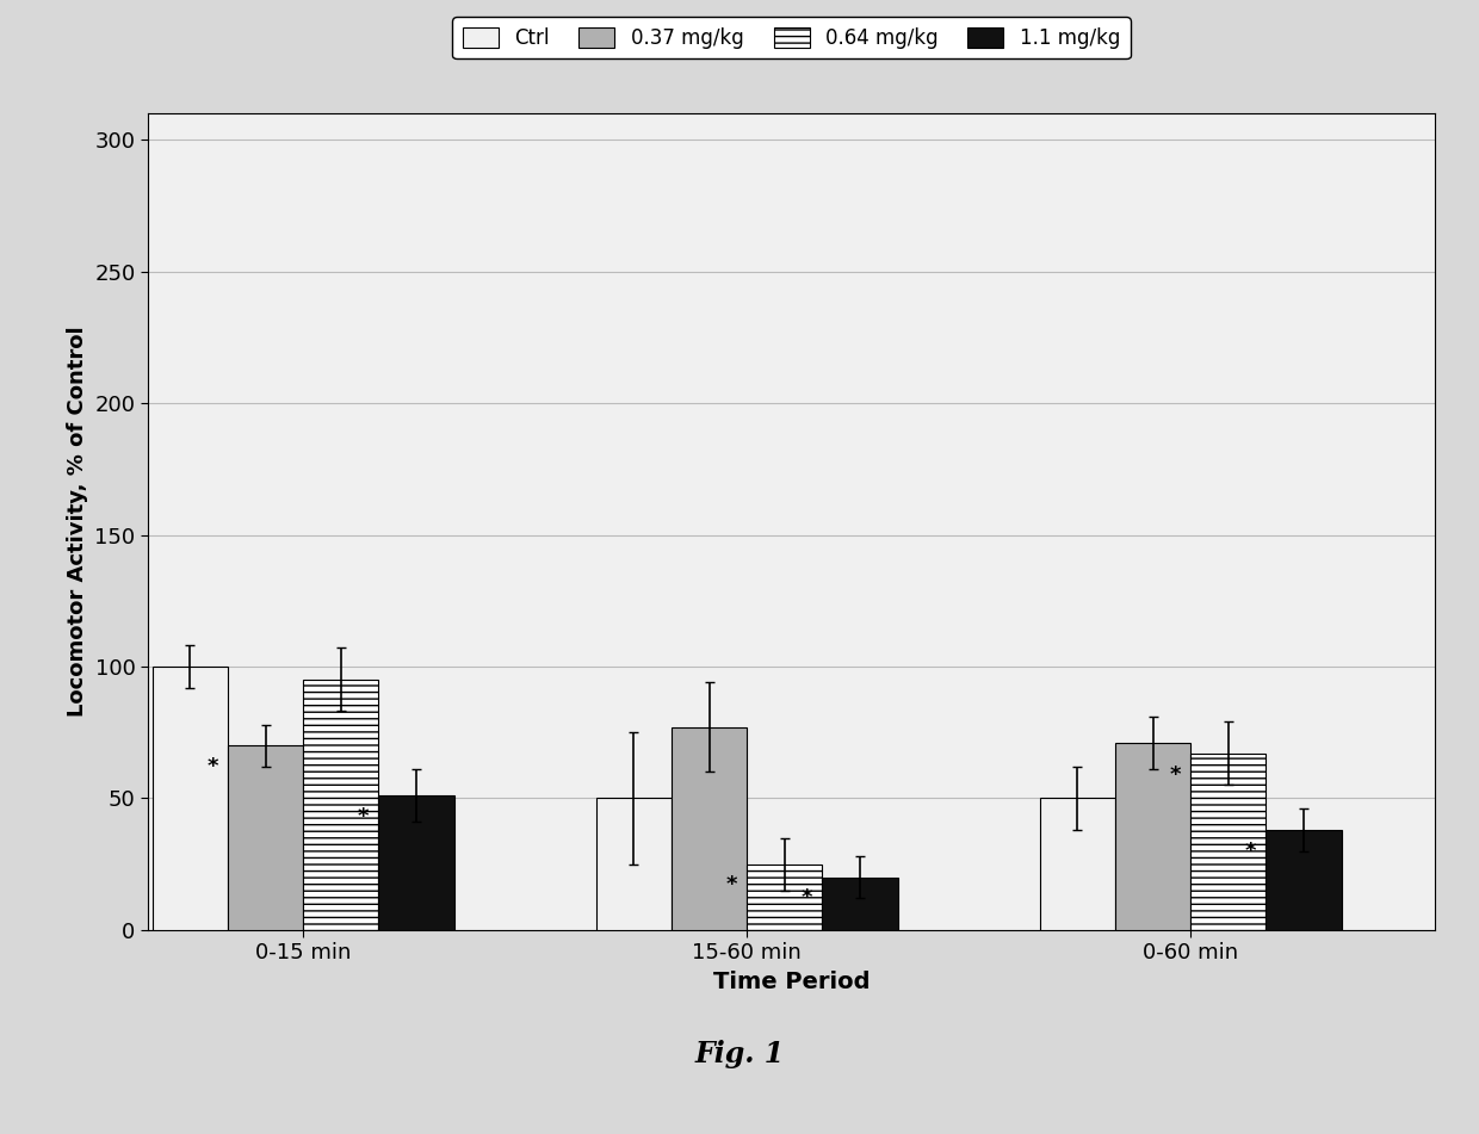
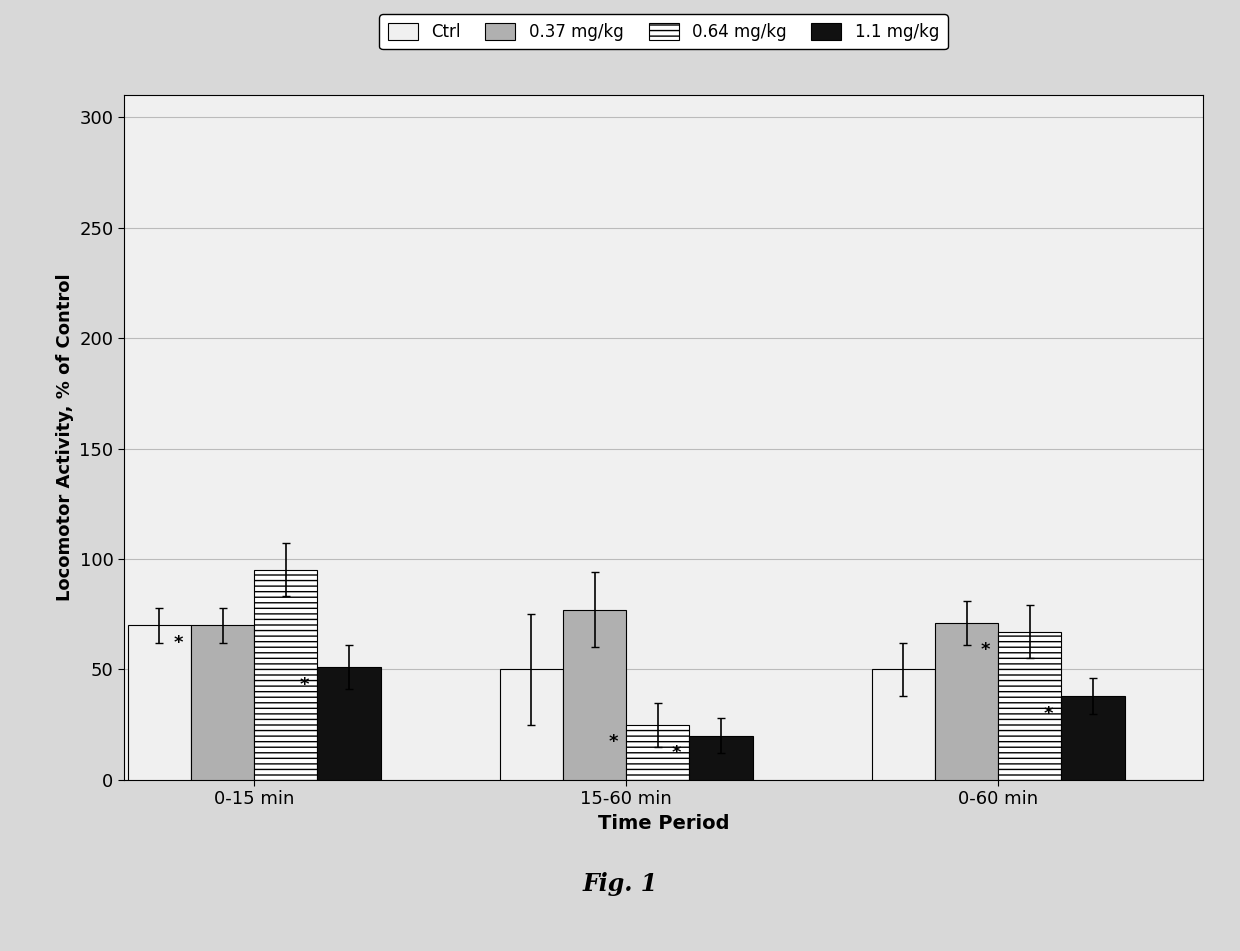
Ctrl/0-15 min: 100 -> 70
